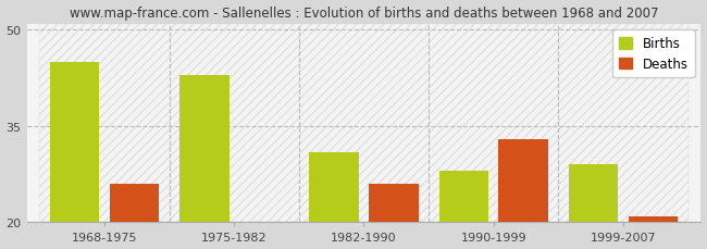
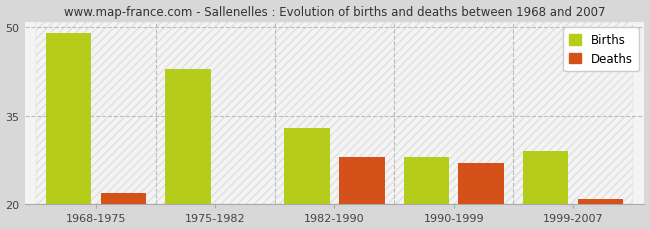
Births/1968-1975: 45 -> 49
Deaths/1968-1975: 26 -> 22
Births/1982-1990: 31 -> 33
Deaths/1982-1990: 26 -> 28
Deaths/1990-1999: 33 -> 27
